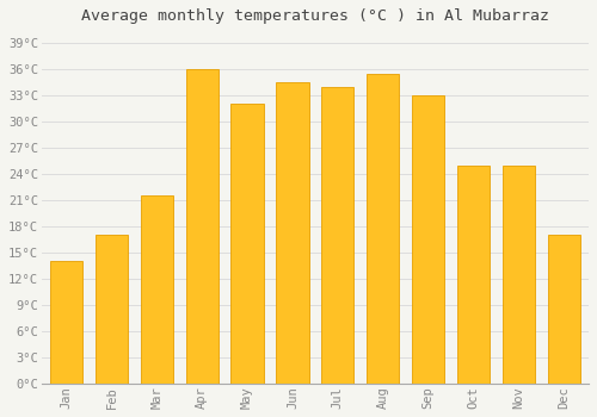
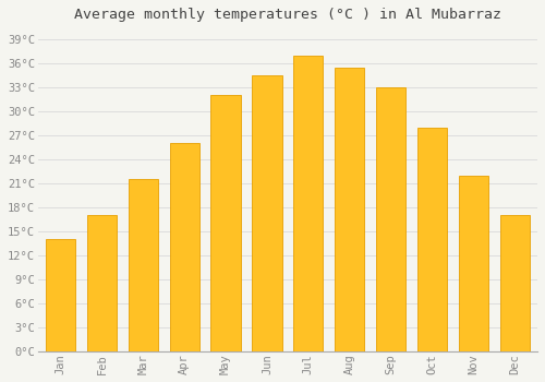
Apr: 36.0°C -> 26.0°C
Jul: 34.0°C -> 37.0°C
Oct: 25.0°C -> 28.0°C
Nov: 25.0°C -> 22.0°C
